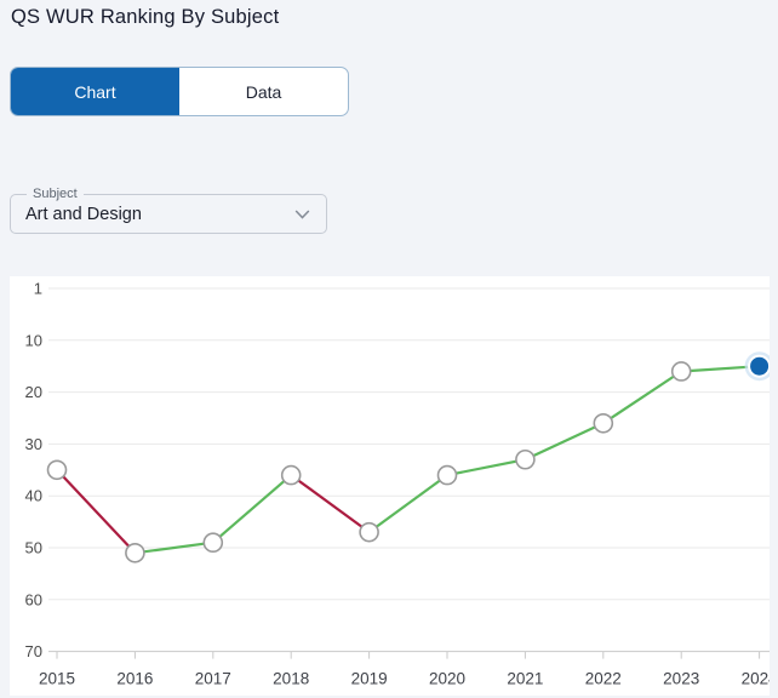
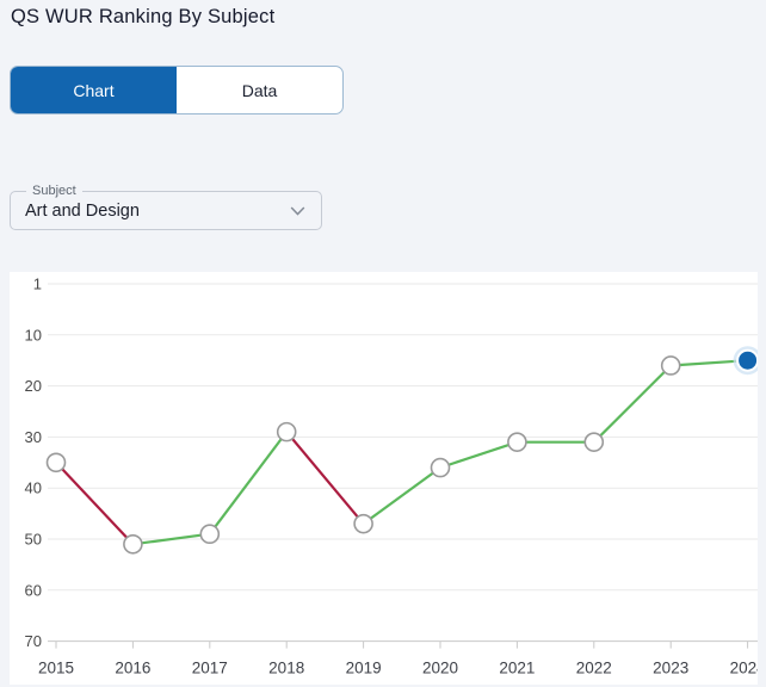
2018: 36 -> 29
2021: 33 -> 31
2022: 26 -> 31
